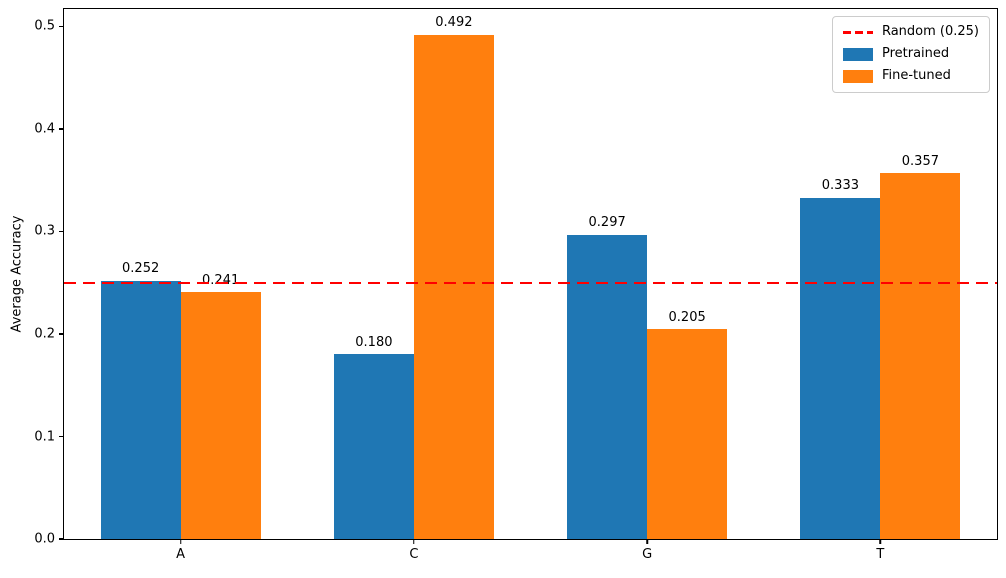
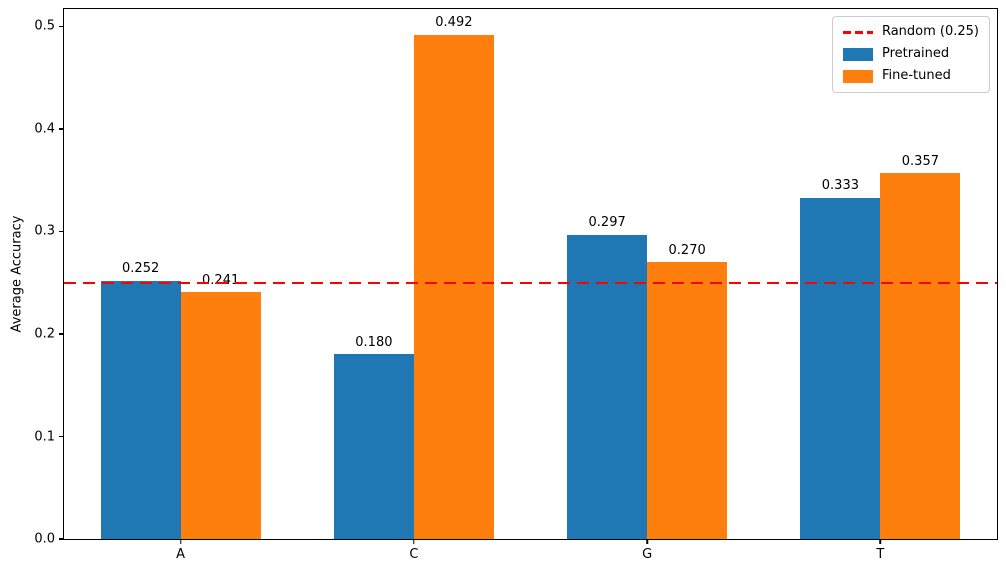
Fine-tuned/G: 0.205 -> 0.270
